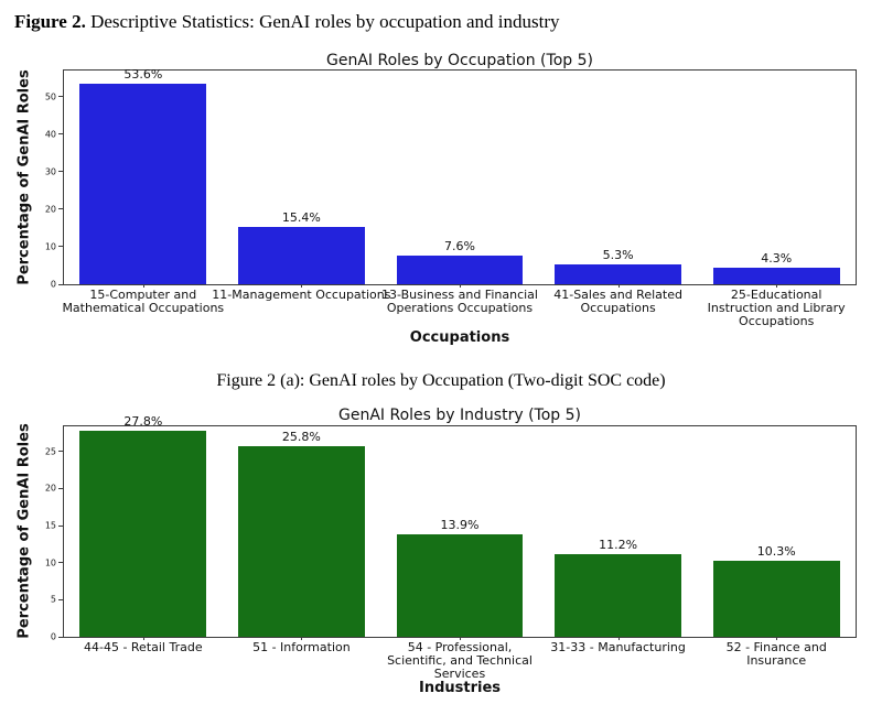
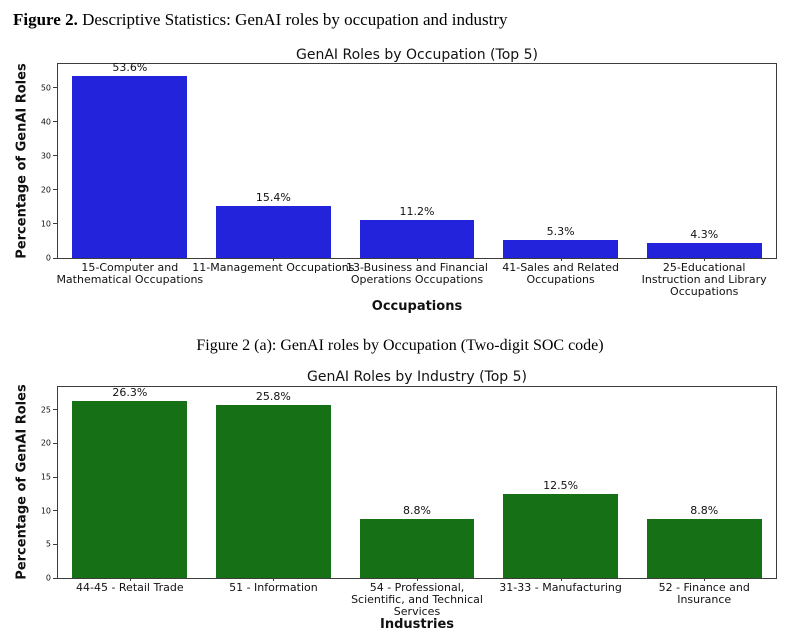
GenAI Roles by Occupation (Top 5)/13-Business and Financial Operations Occupations: 7.6% -> 11.2%
GenAI Roles by Industry (Top 5)/44-45 - Retail Trade: 27.8% -> 26.3%
GenAI Roles by Industry (Top 5)/54 - Professional, Scientific, and Technical Services: 13.9% -> 8.8%
GenAI Roles by Industry (Top 5)/31-33 - Manufacturing: 11.2% -> 12.5%
GenAI Roles by Industry (Top 5)/52 - Finance and Insurance: 10.3% -> 8.8%
